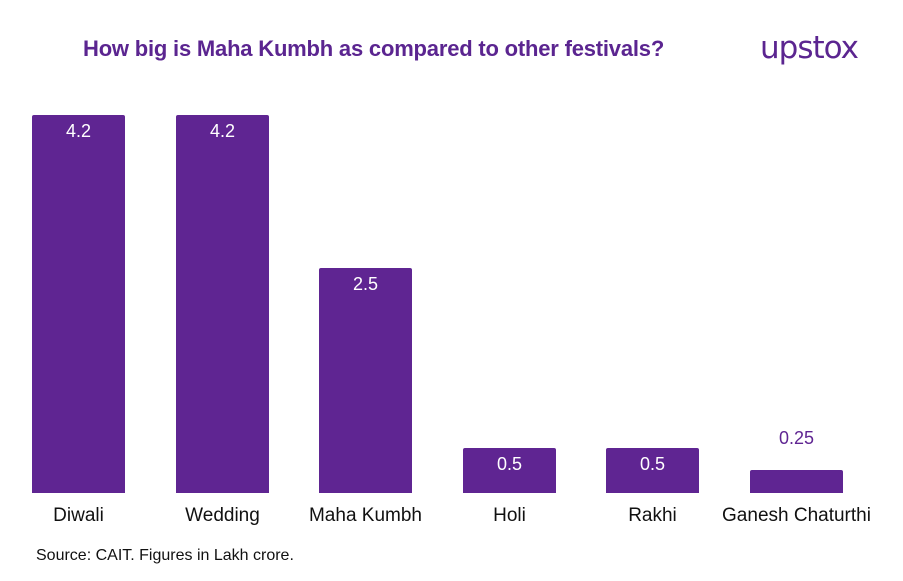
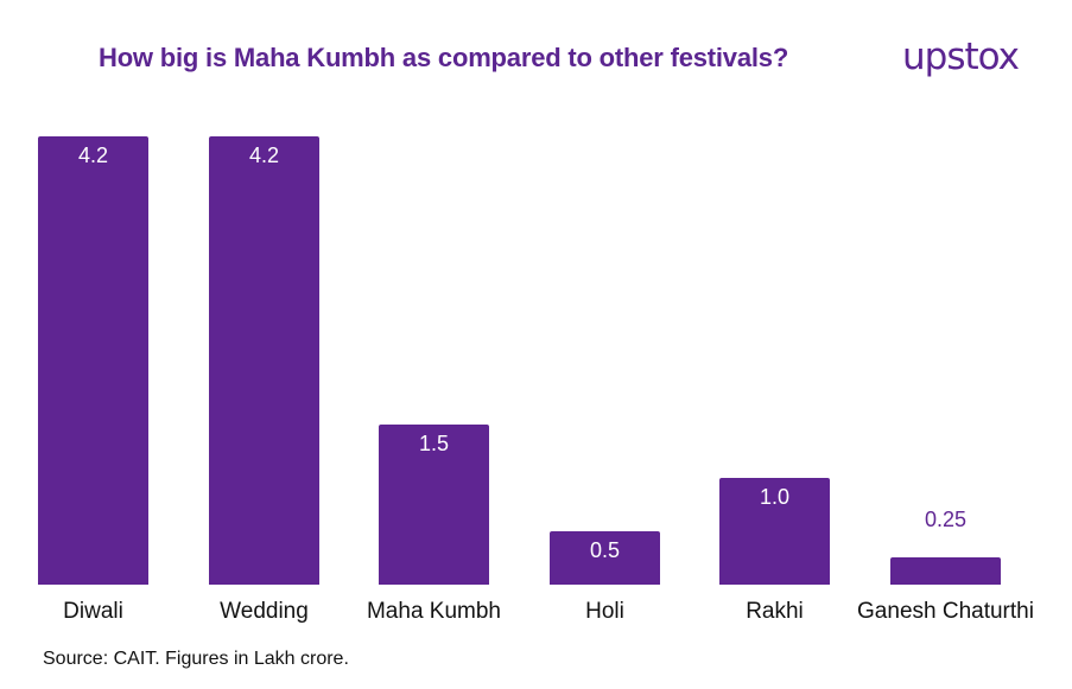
Maha Kumbh: 2.5 -> 1.5
Rakhi: 0.5 -> 1.0
